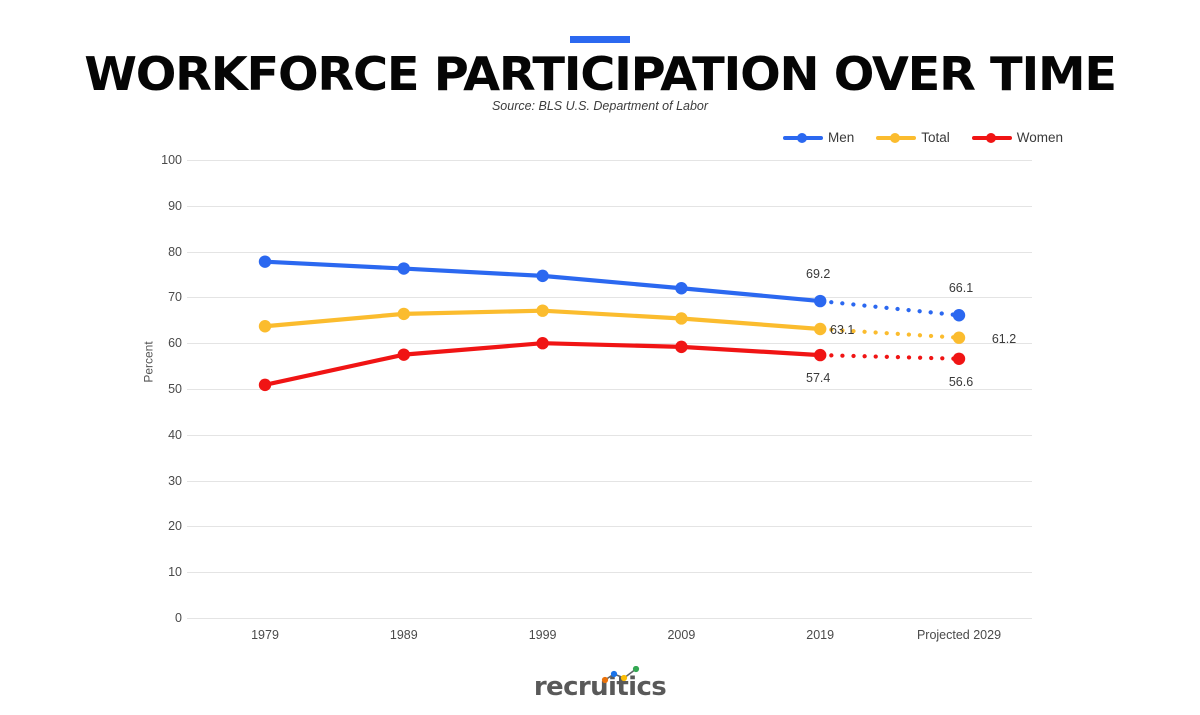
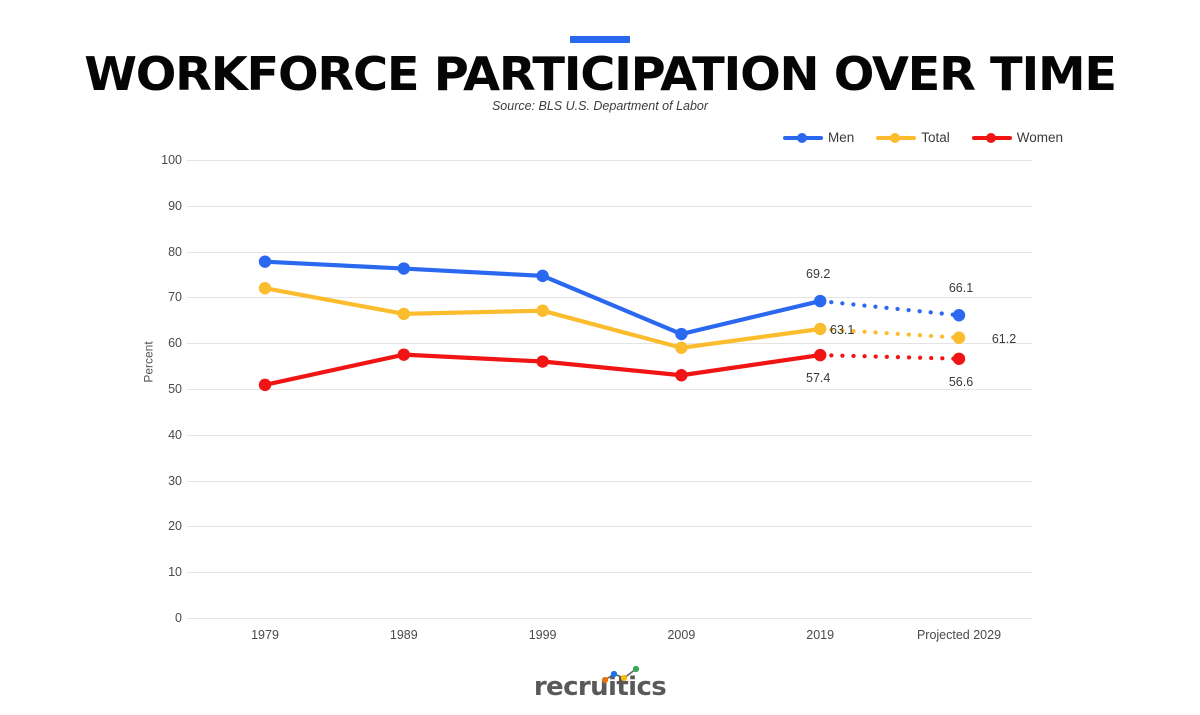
Total/1979: 64 -> 72
Women/1999: 60 -> 56
Men/2009: 72 -> 62
Total/2009: 65 -> 59
Women/2009: 59 -> 53
